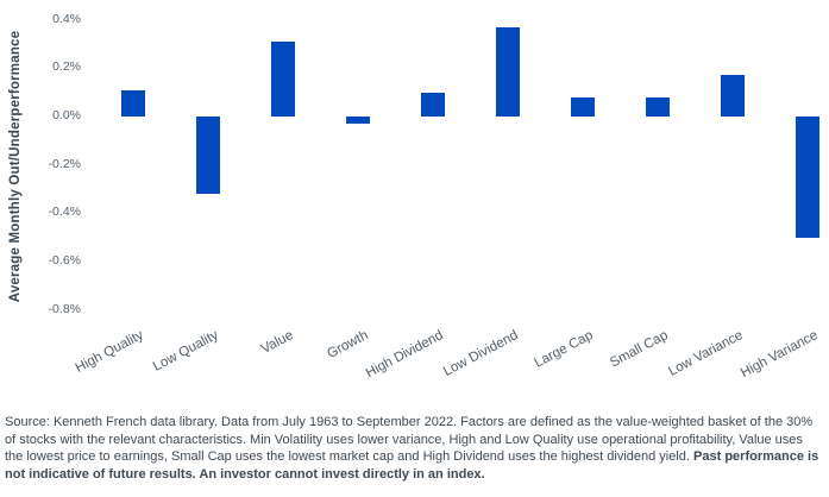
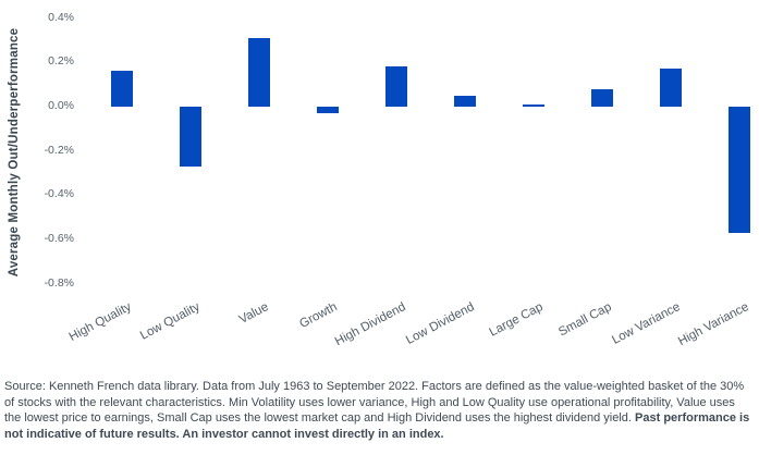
High Quality: 0.11% -> 0.16%
Low Quality: -0.32% -> -0.27%
High Dividend: 0.10% -> 0.18%
Low Dividend: 0.37% -> 0.05%
Large Cap: 0.08% -> 0.01%
High Variance: -0.50% -> -0.57%
